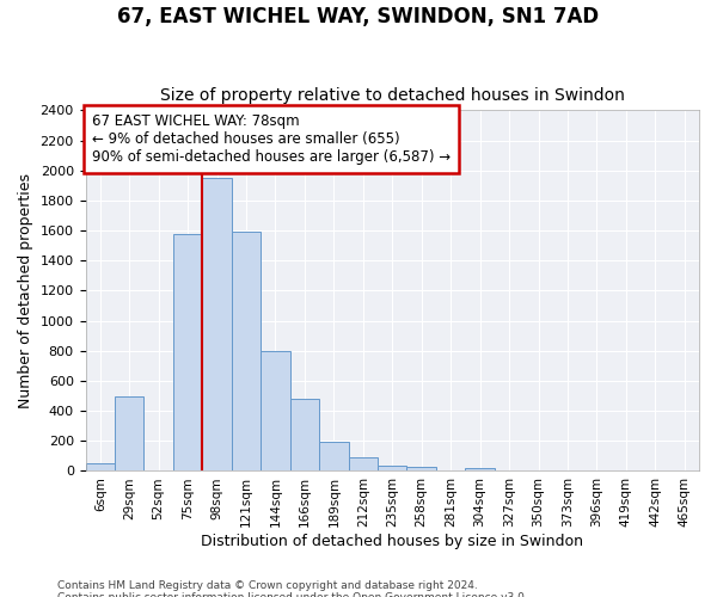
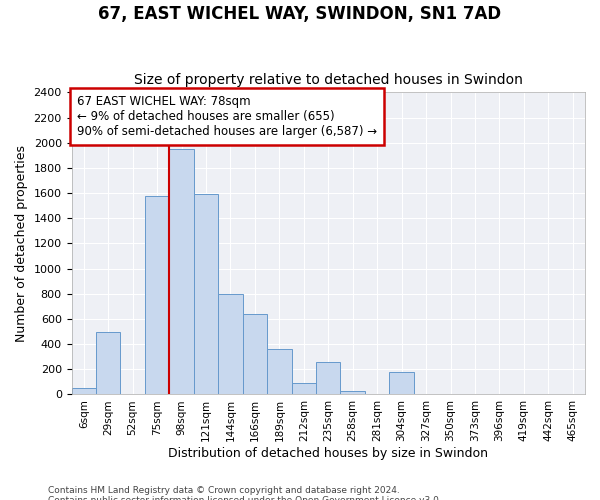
166sqm: 480 -> 640
189sqm: 200 -> 360
235sqm: 40 -> 260
304sqm: 20 -> 180
